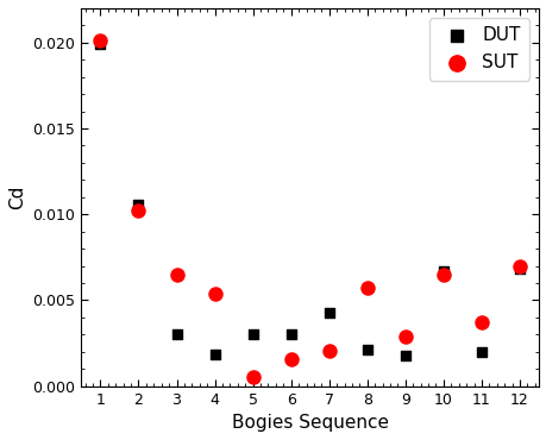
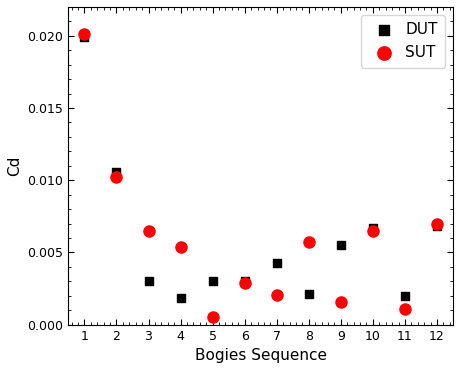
SUT/6: 0.0015 -> 0.0029
DUT/9: 0.0018 -> 0.0055
SUT/9: 0.0029 -> 0.0016
SUT/11: 0.0037 -> 0.0011
